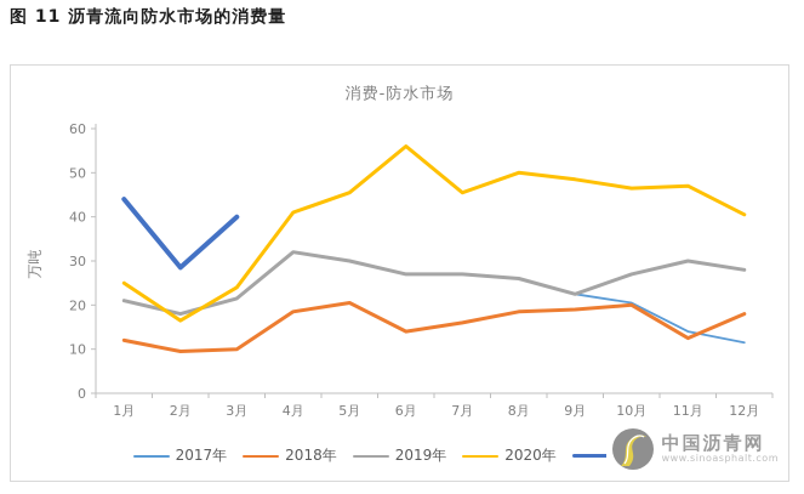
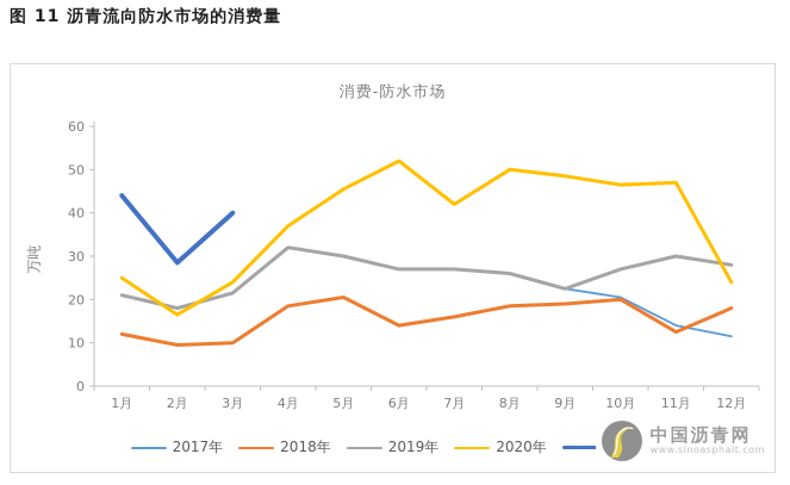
2020年/4月: 41 -> 37
2020年/6月: 56 -> 52
2020年/7月: 46 -> 42
2020年/12月: 40 -> 24
